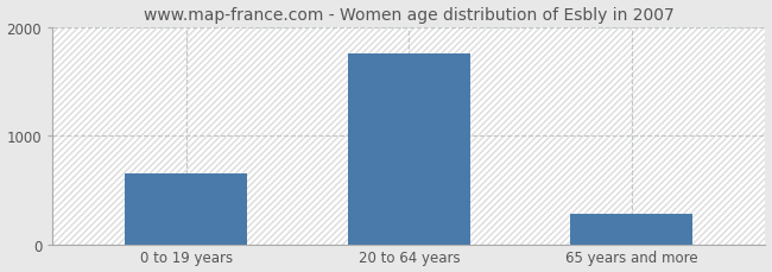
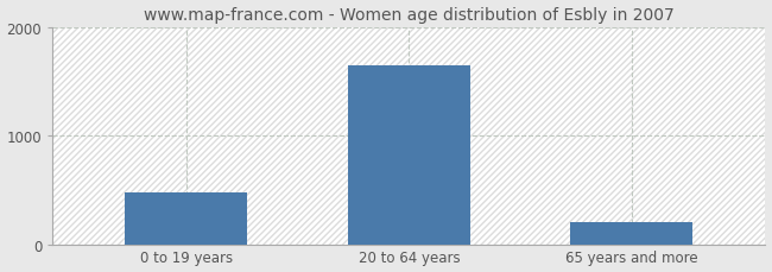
0 to 19 years: 650 -> 480
20 to 64 years: 1750 -> 1640
65 years and more: 280 -> 200
